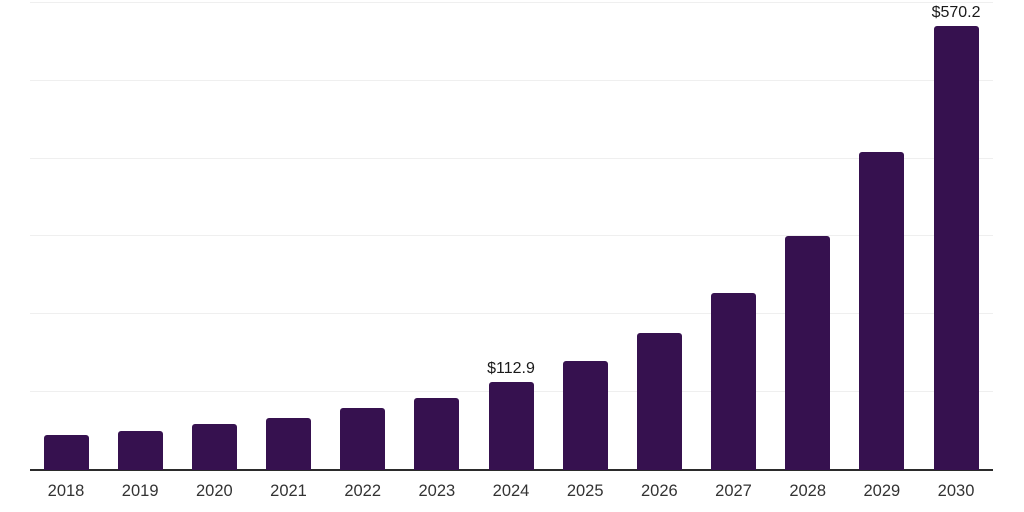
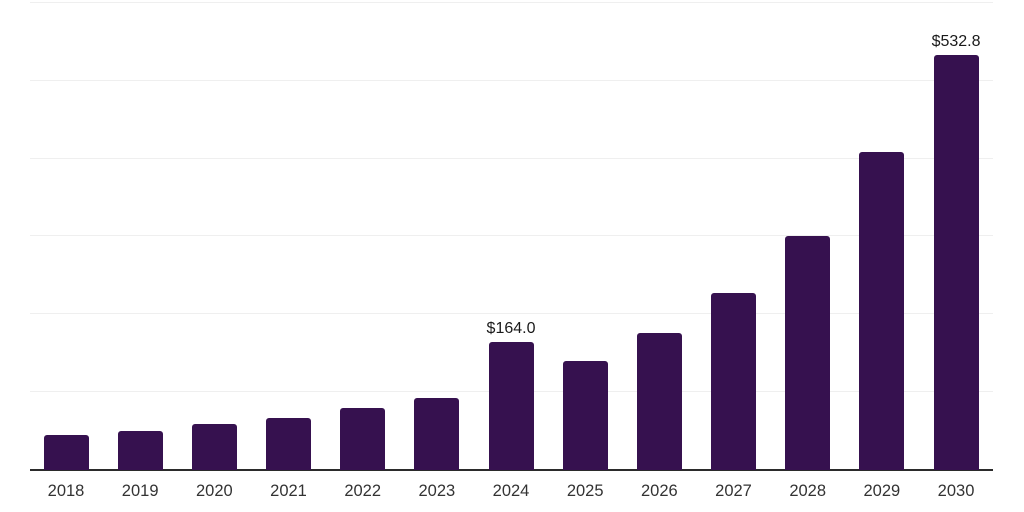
2024: $112.9 -> $164.0
2030: $570.2 -> $532.8
